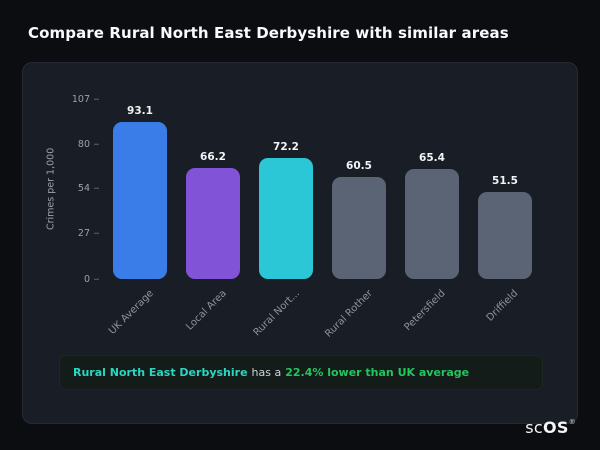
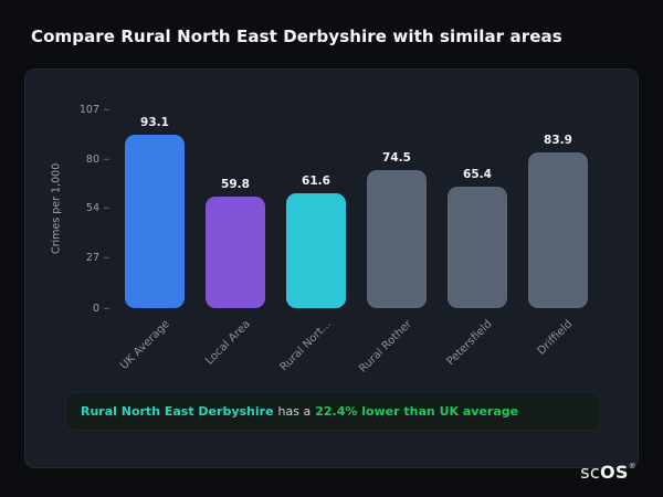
Local Area: 66.2 -> 59.8
Rural Nort...: 72.2 -> 61.6
Rural Rother: 60.5 -> 74.5
Driffield: 51.5 -> 83.9
